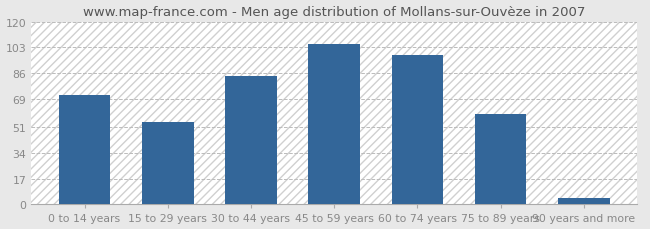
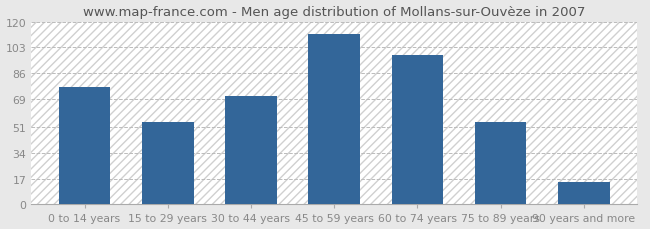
0 to 14 years: 72 -> 77
30 to 44 years: 84 -> 71
45 to 59 years: 105 -> 112
75 to 89 years: 59 -> 54
90 years and more: 4 -> 15
